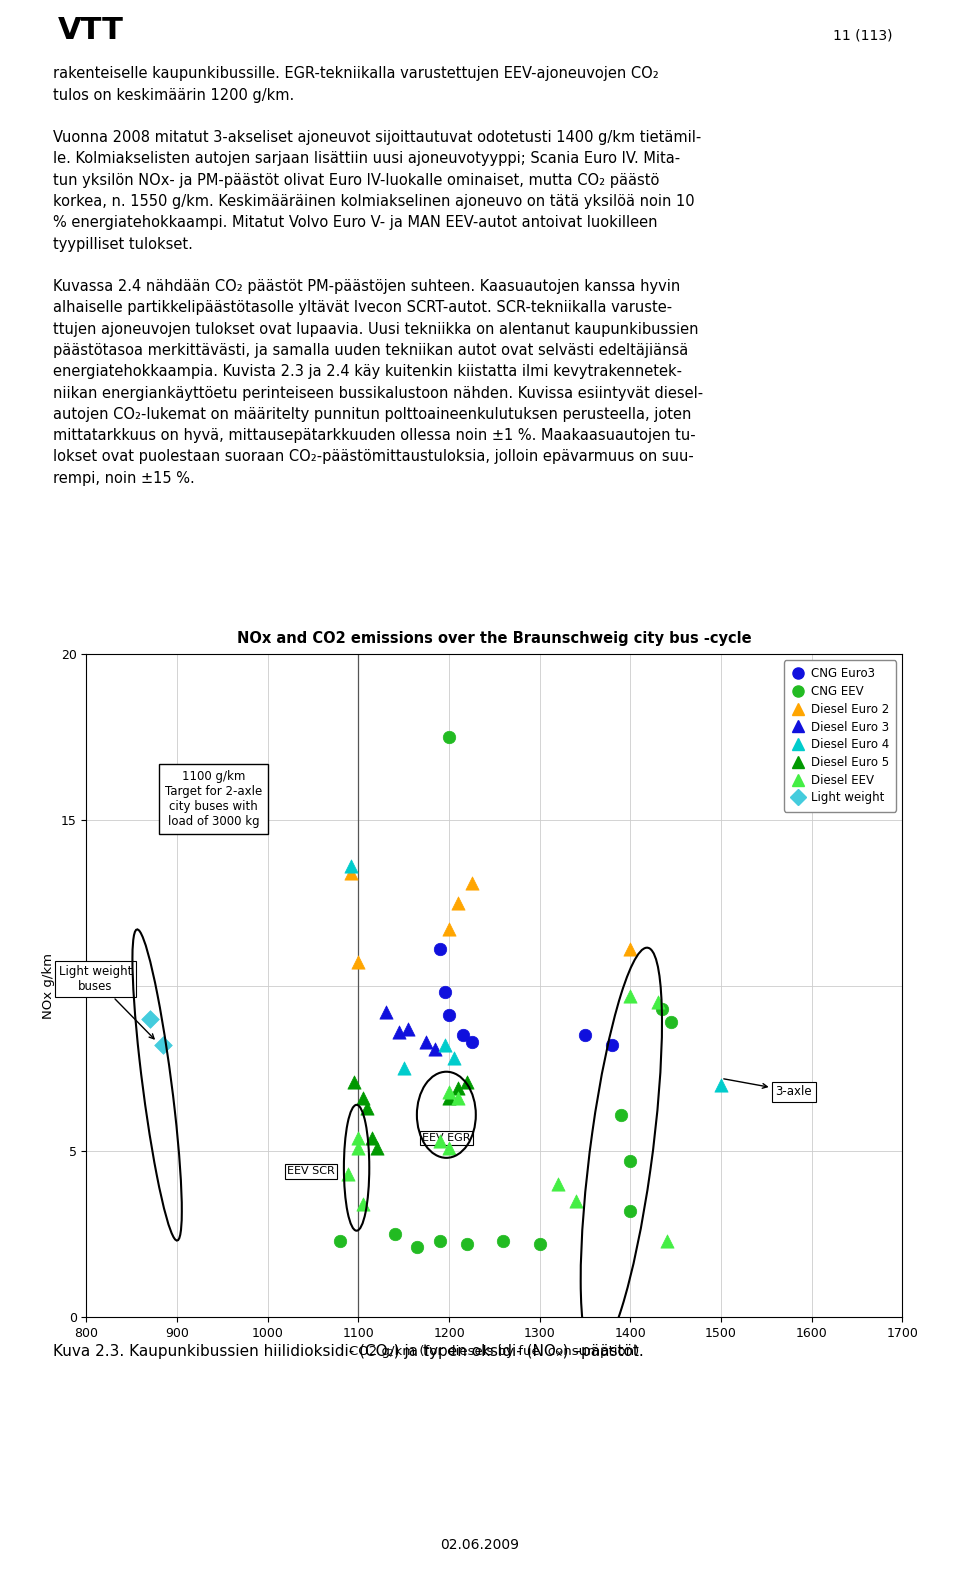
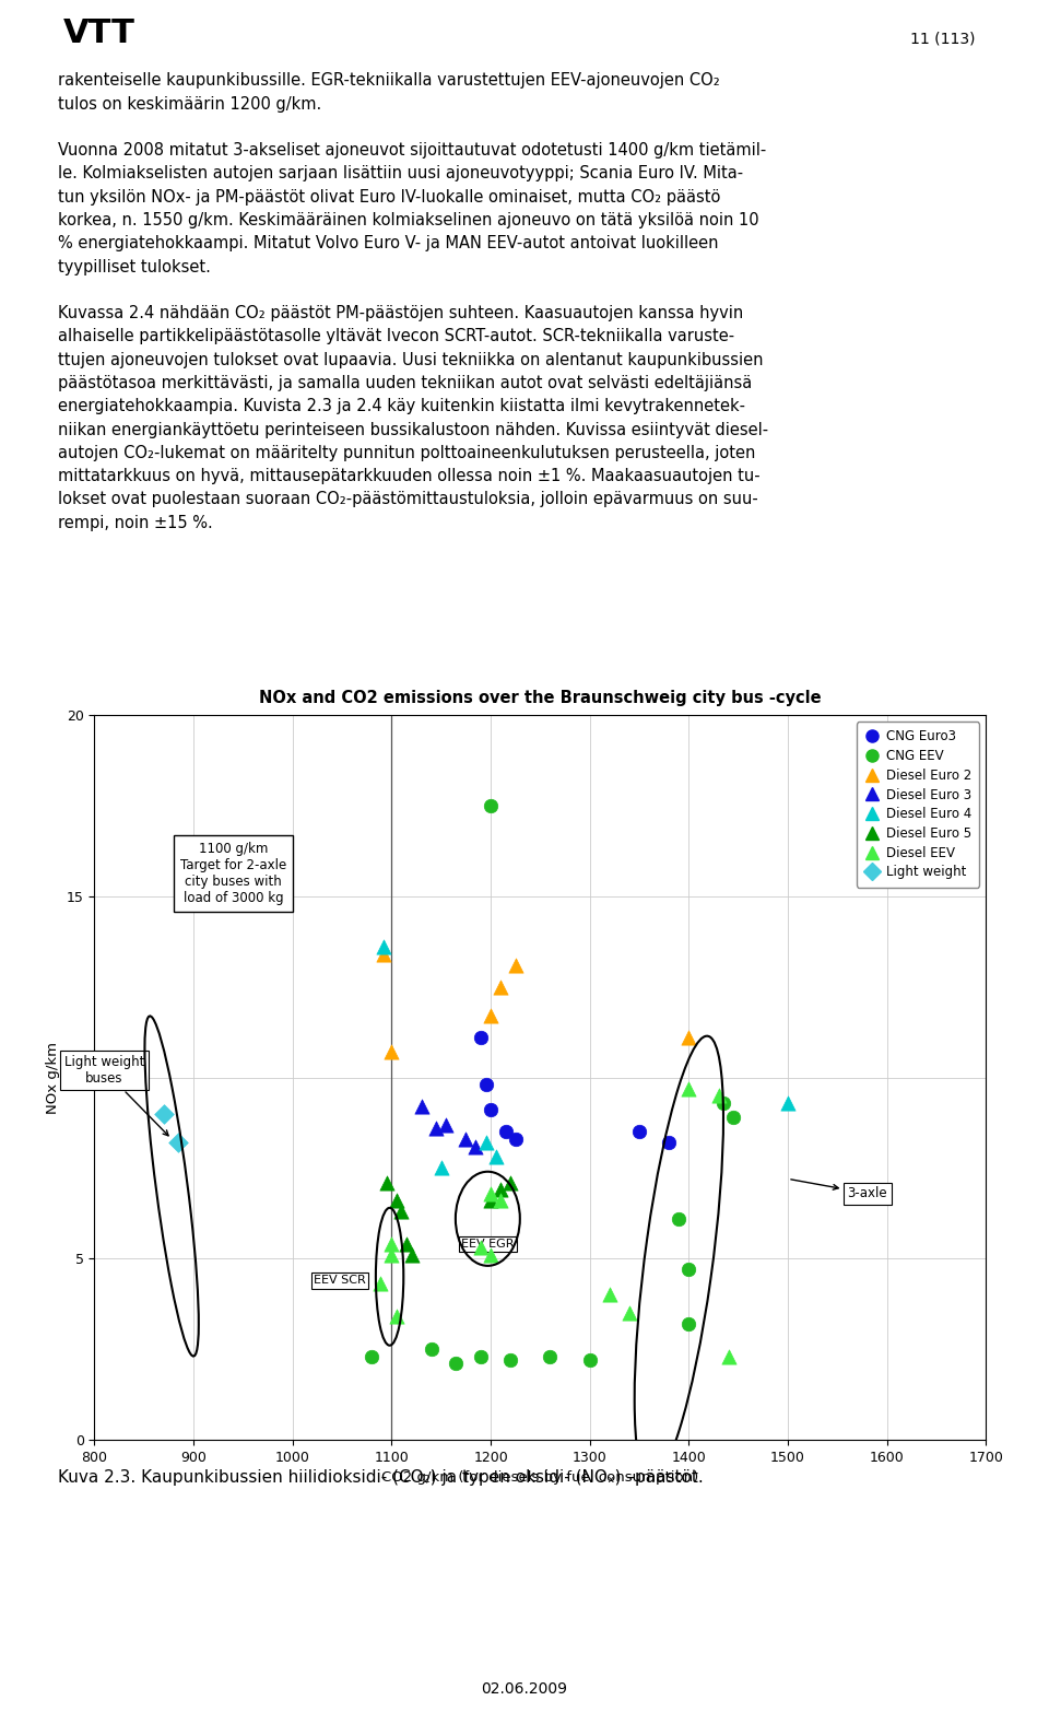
Diesel Euro 4/1500: 7.0 -> 9.3
